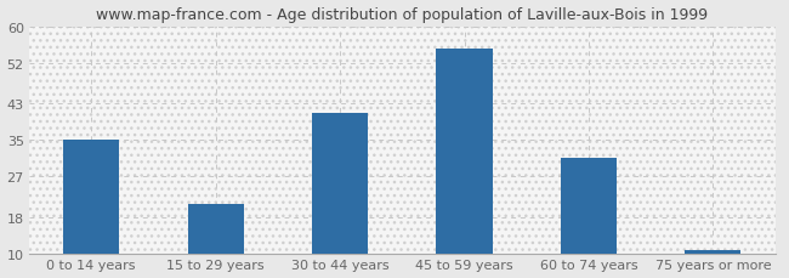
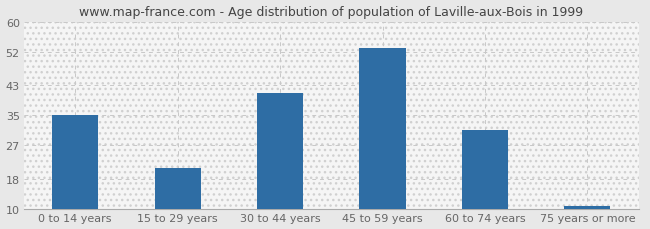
45 to 59 years: 55 -> 53
